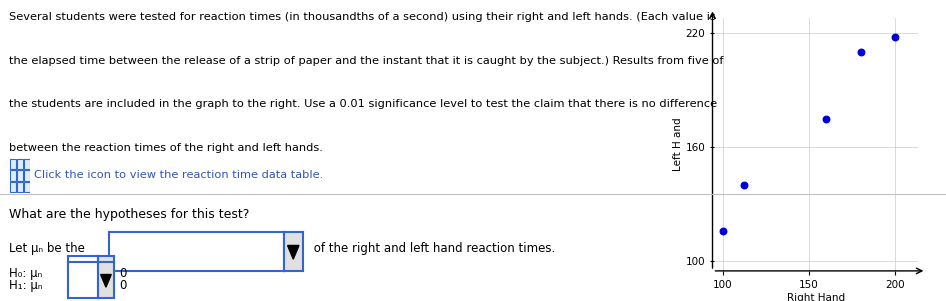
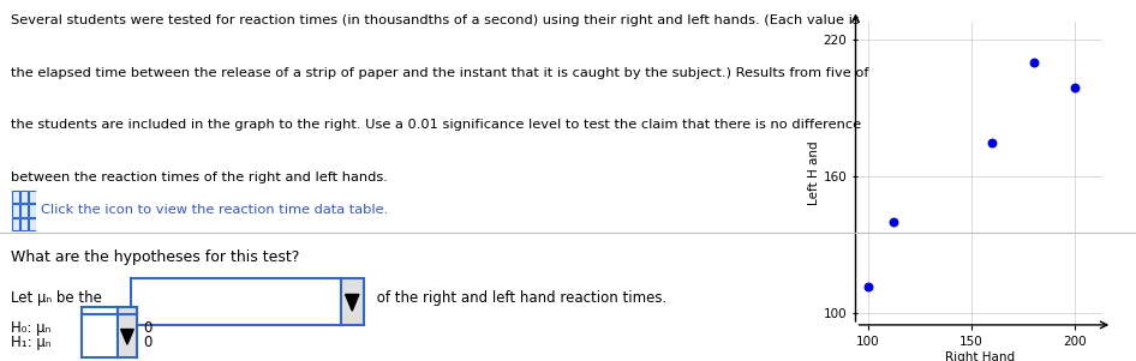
100: 116 -> 112
200: 218 -> 199
